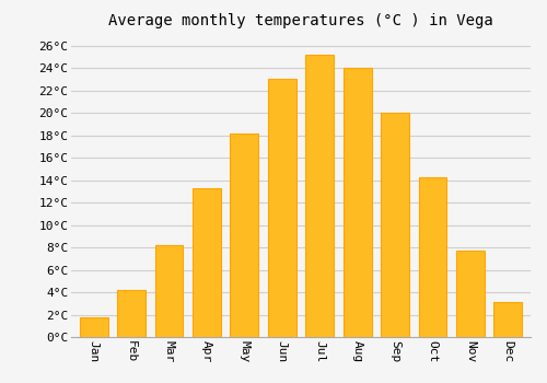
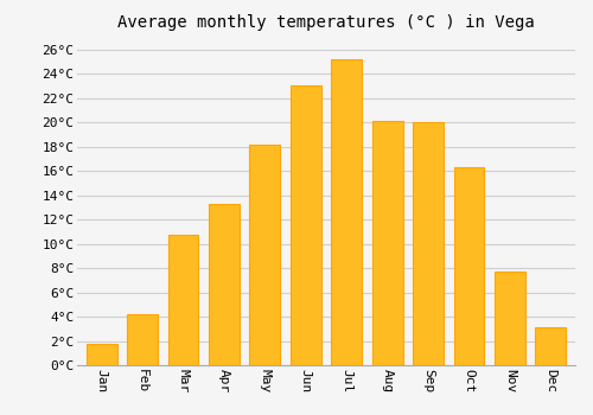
Mar: 8.2°C -> 10.7°C
Aug: 24.0°C -> 20.1°C
Oct: 14.3°C -> 16.3°C
